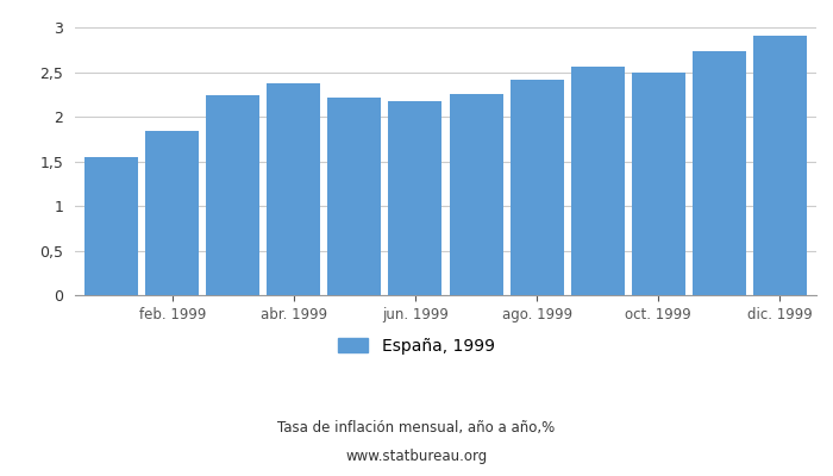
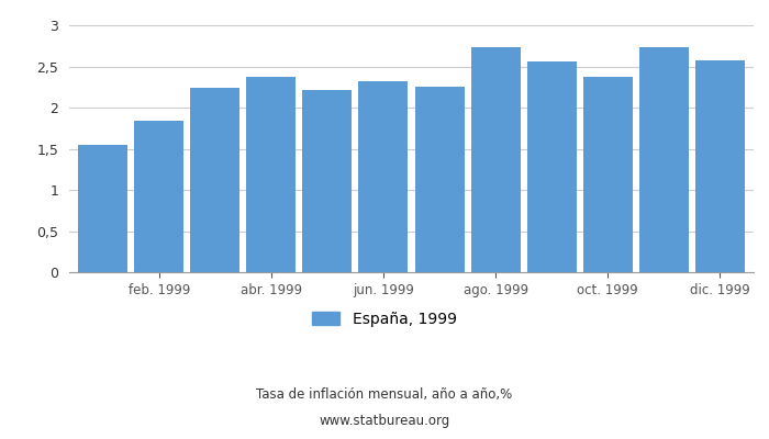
jun. 1999: 2,17 -> 2,32
ago. 1999: 2,42 -> 2,74
oct. 1999: 2,50 -> 2,38
dic. 1999: 2,91 -> 2,58
